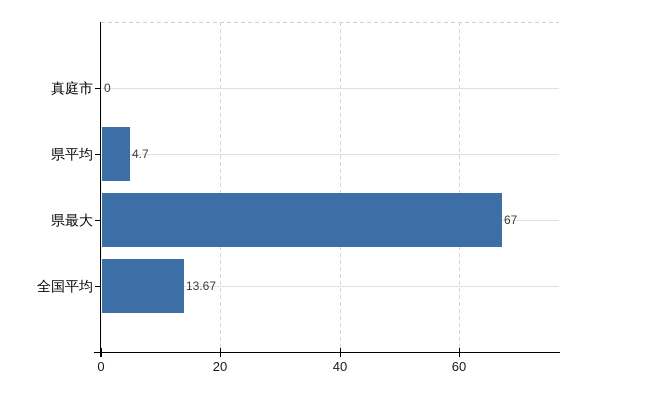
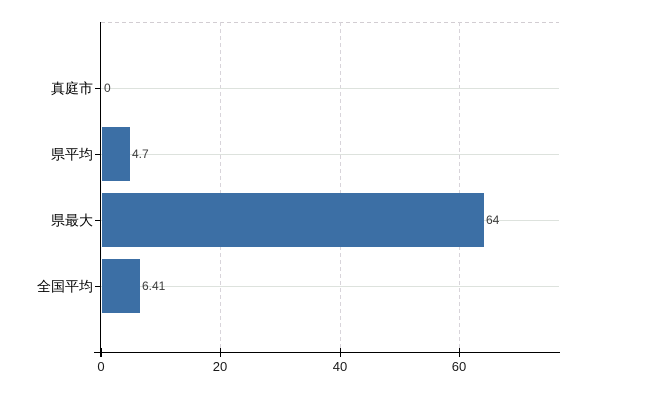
県最大: 67 -> 64
全国平均: 13.67 -> 6.41
